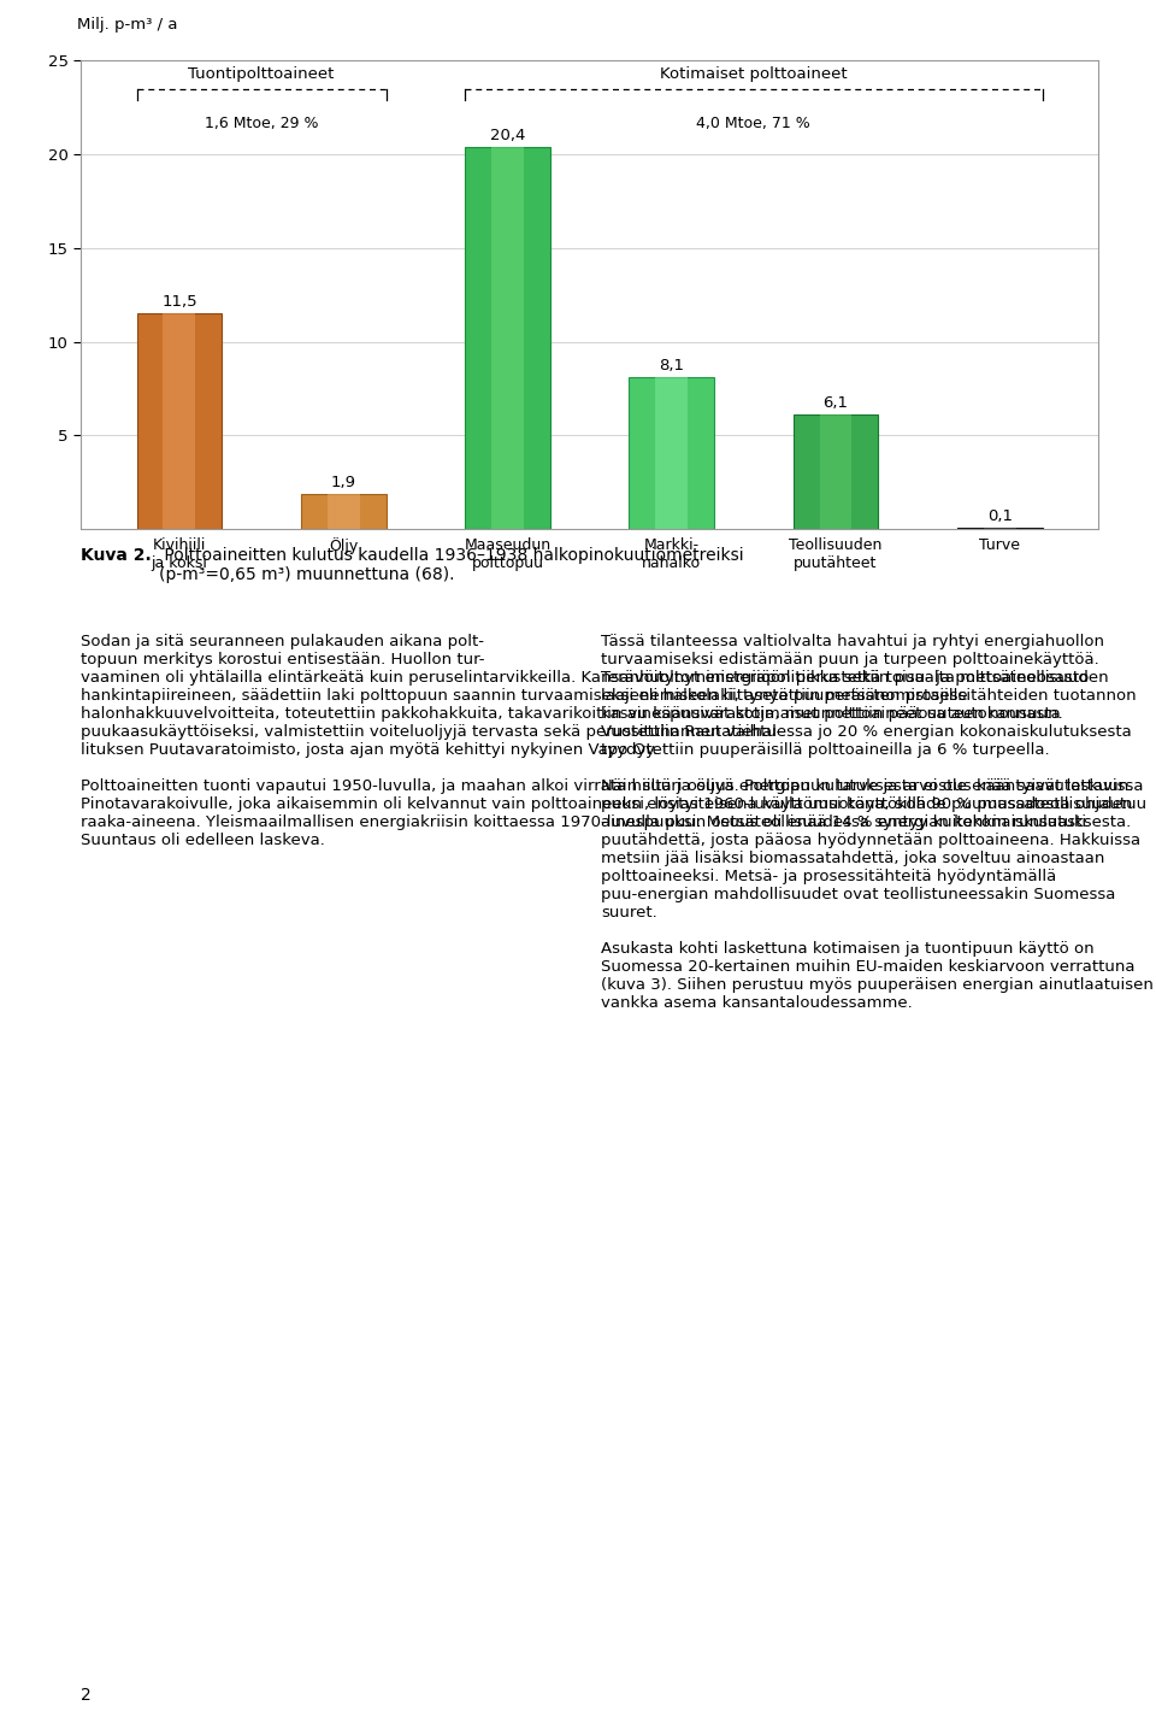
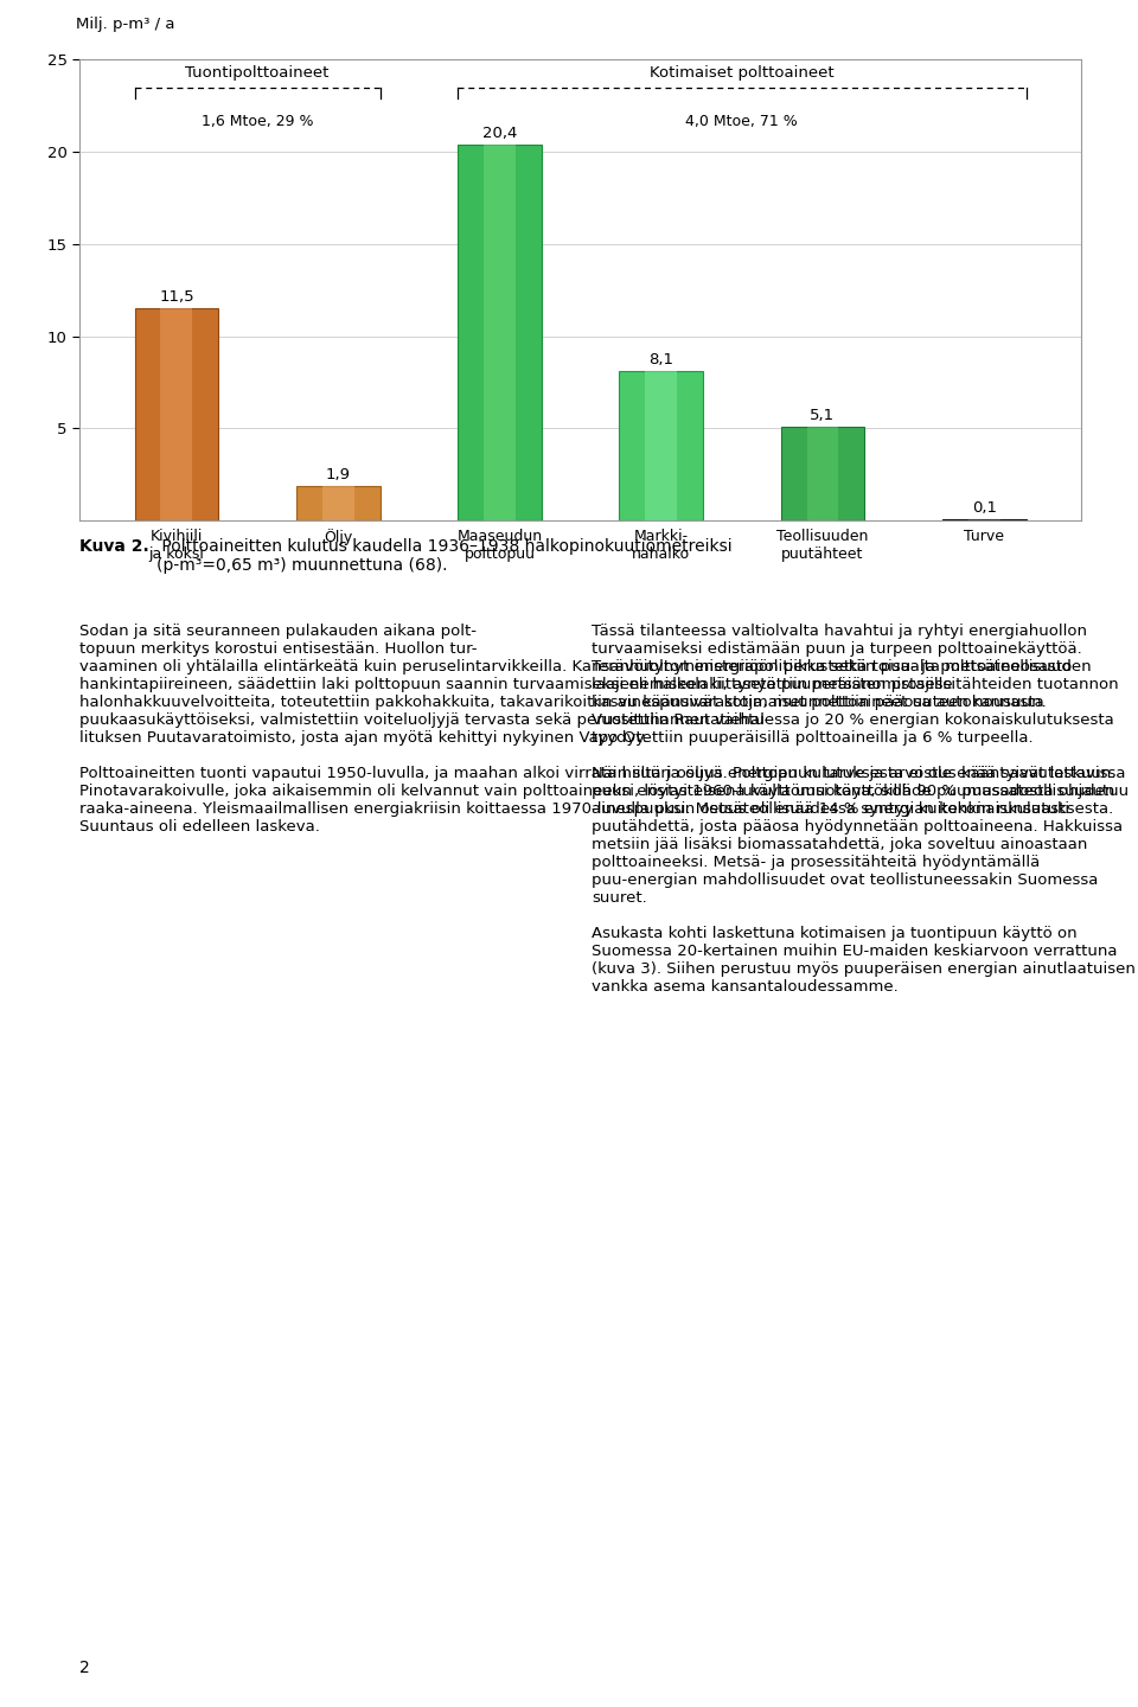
Teollisuuden puutähteet: 6,1 -> 5,1
